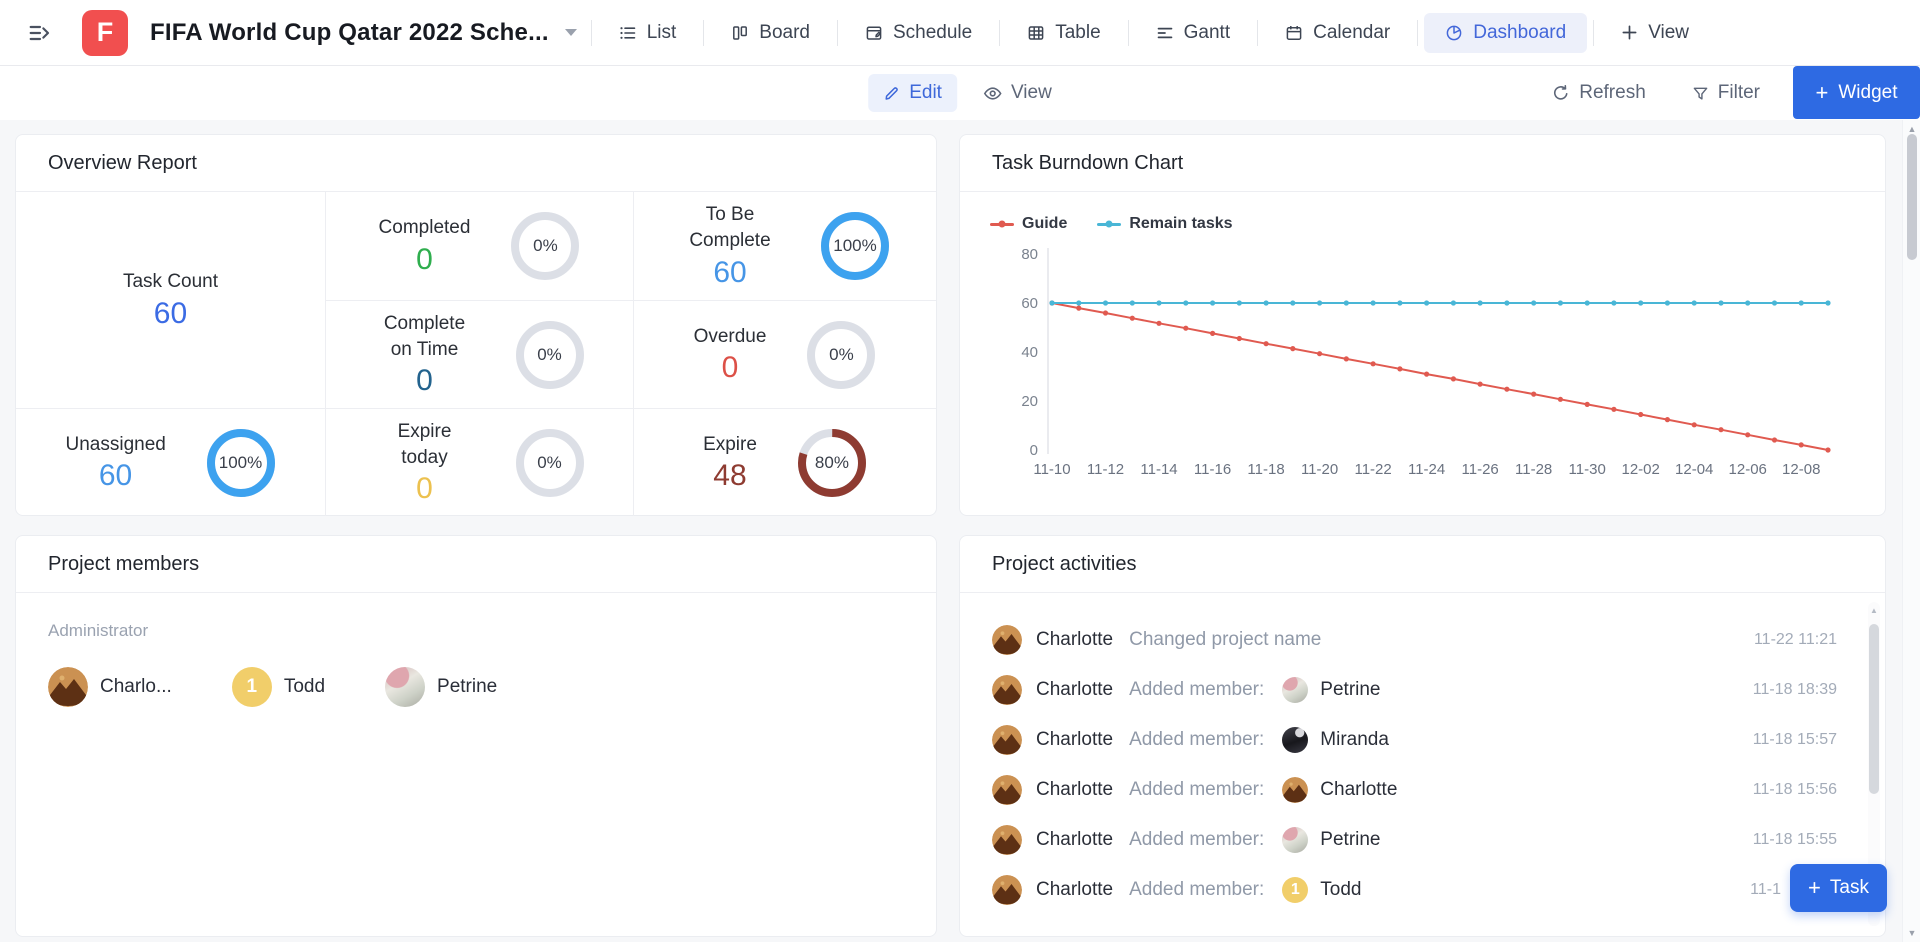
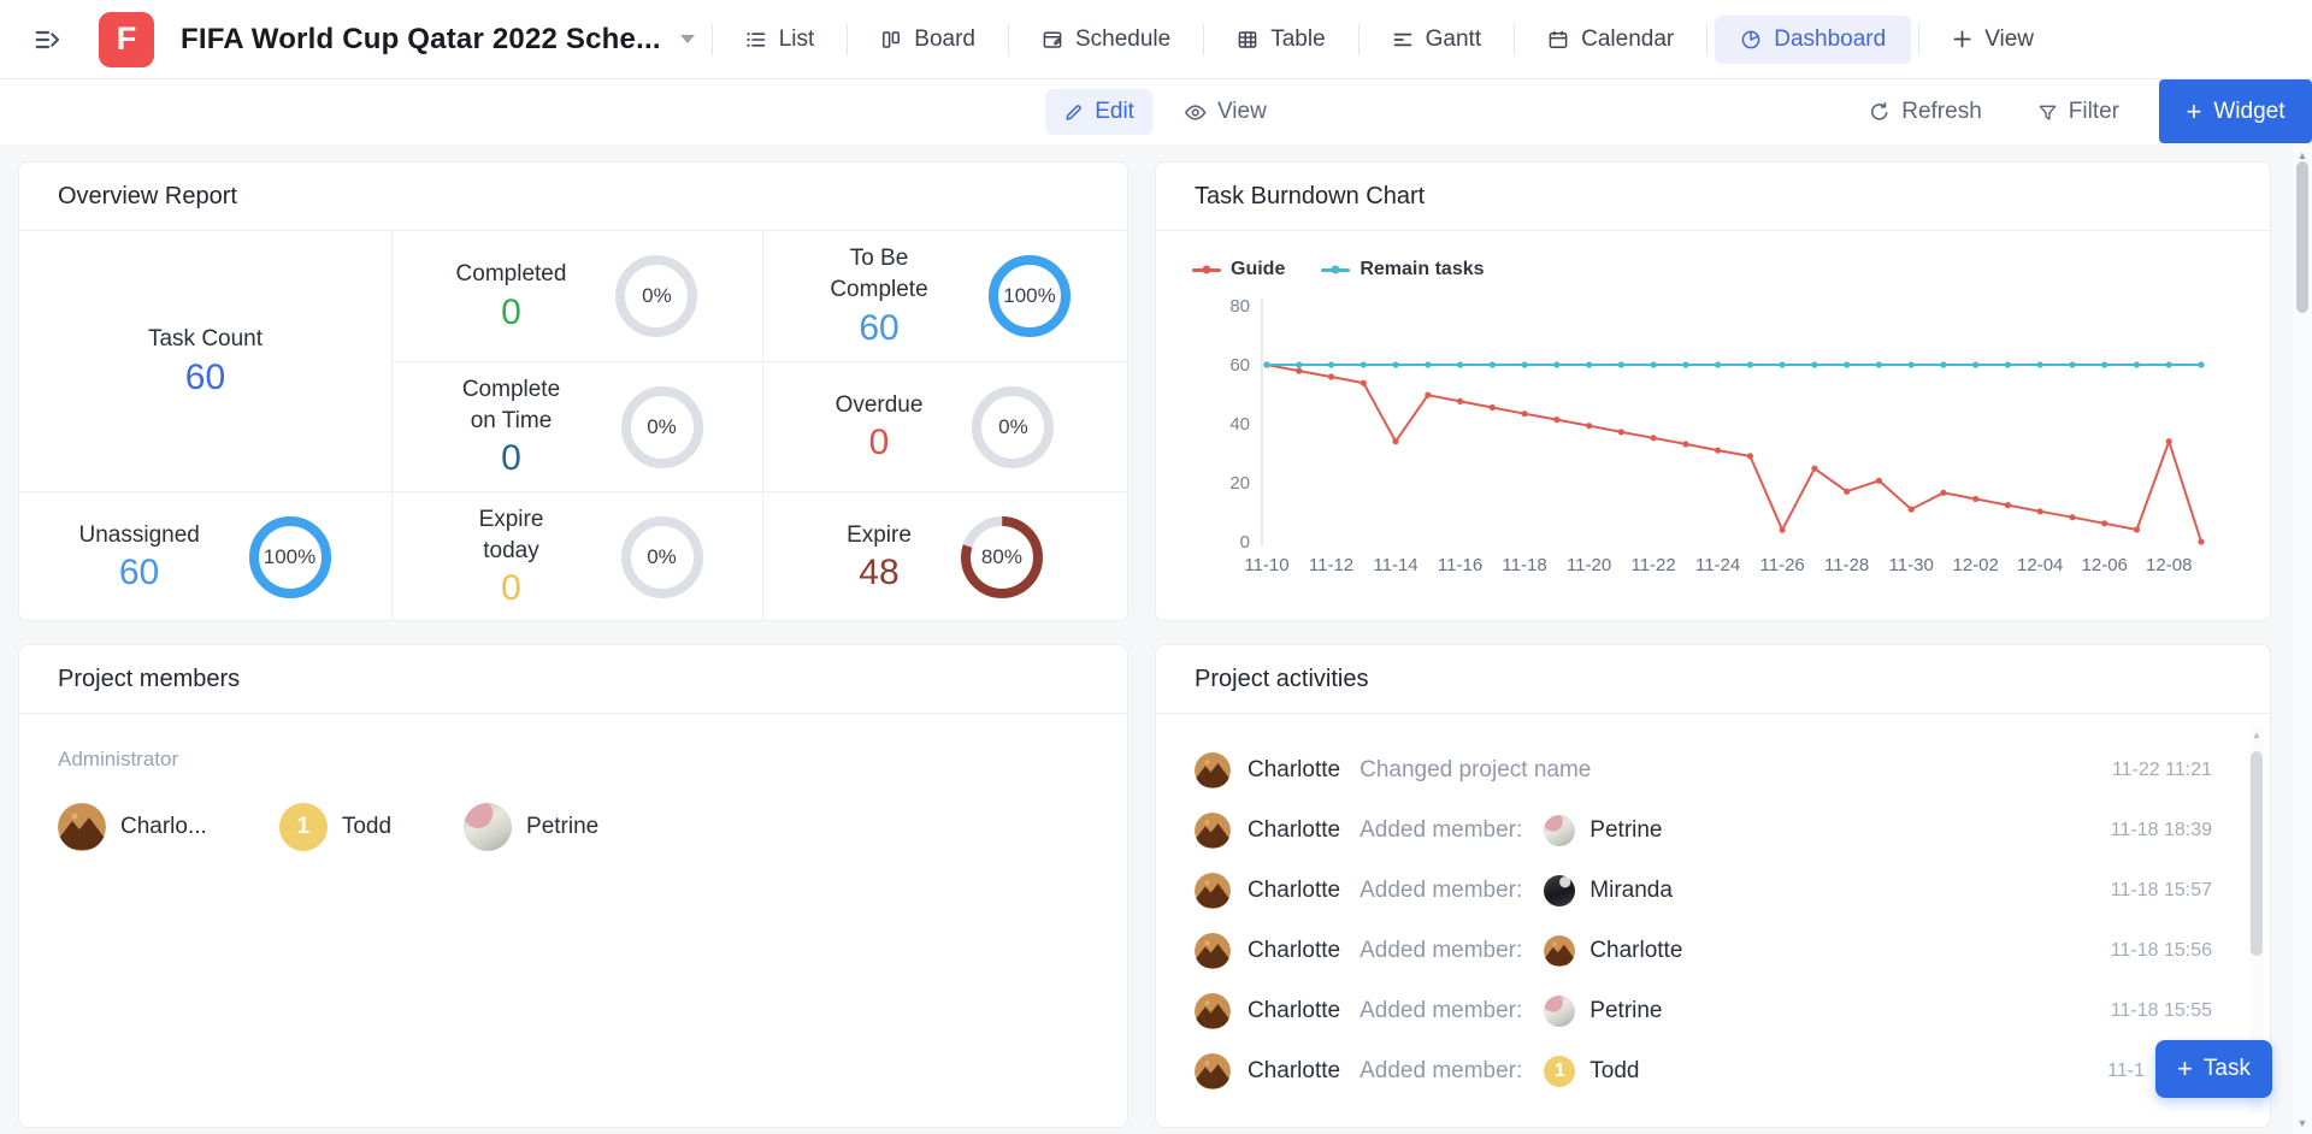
Guide/11-14: 52 -> 34
Guide/11-26: 27 -> 4
Guide/11-28: 23 -> 17
Guide/11-30: 19 -> 11
Guide/12-08: 2 -> 34
